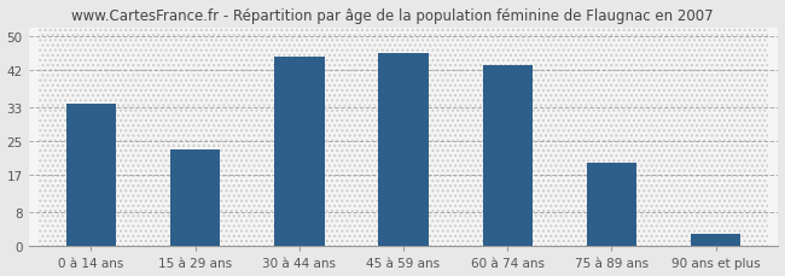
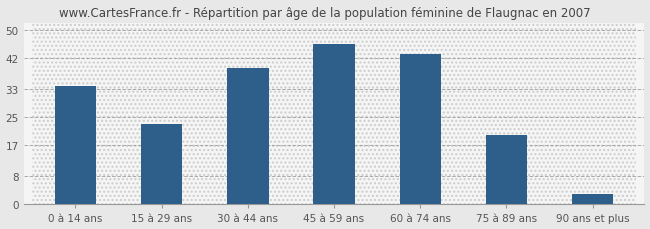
30 à 44 ans: 45 -> 39
